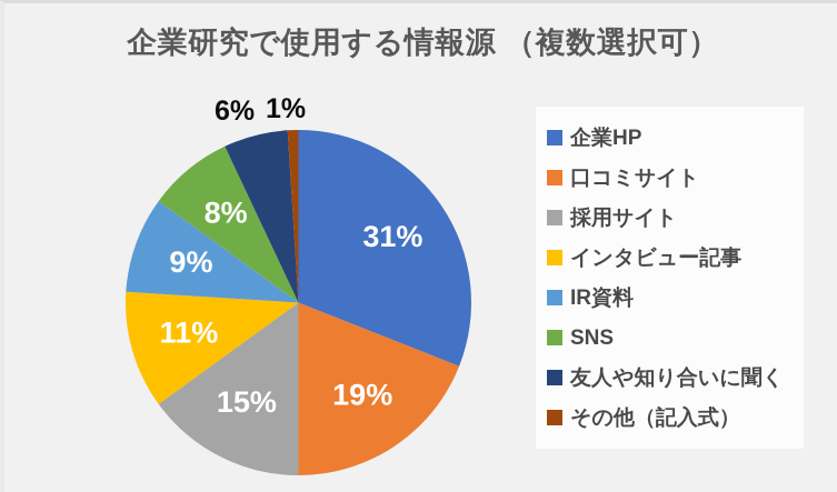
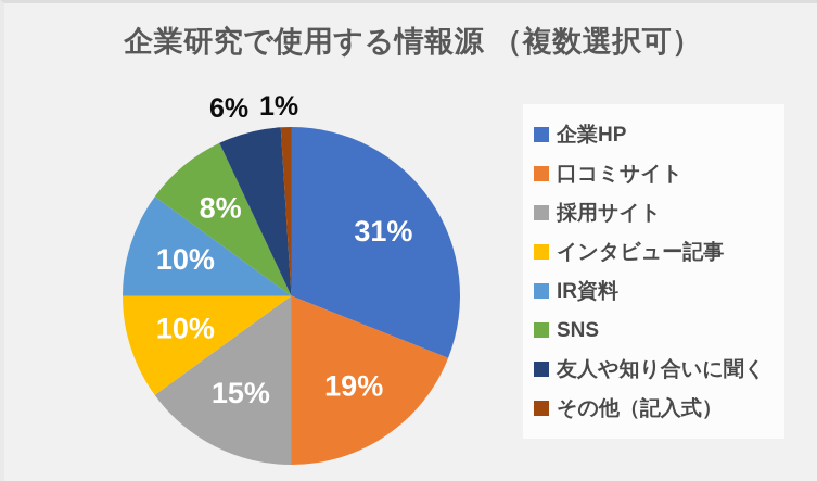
インタビュー記事: 11% -> 10%
IR資料: 9% -> 10%
